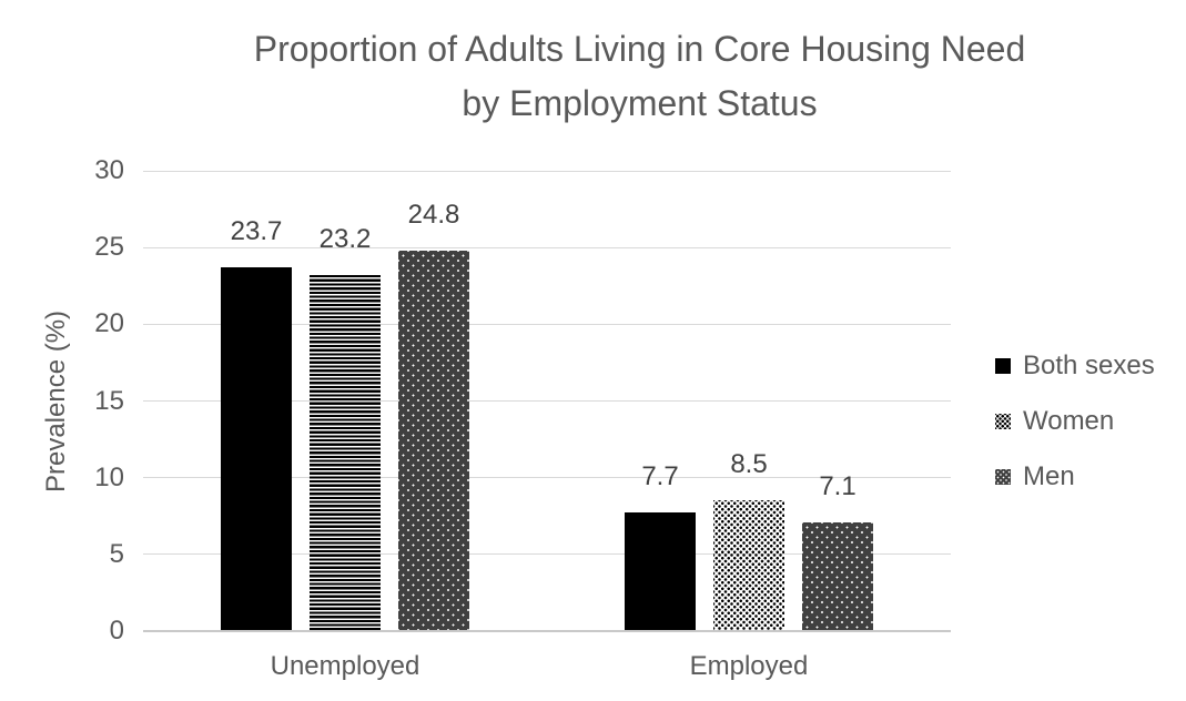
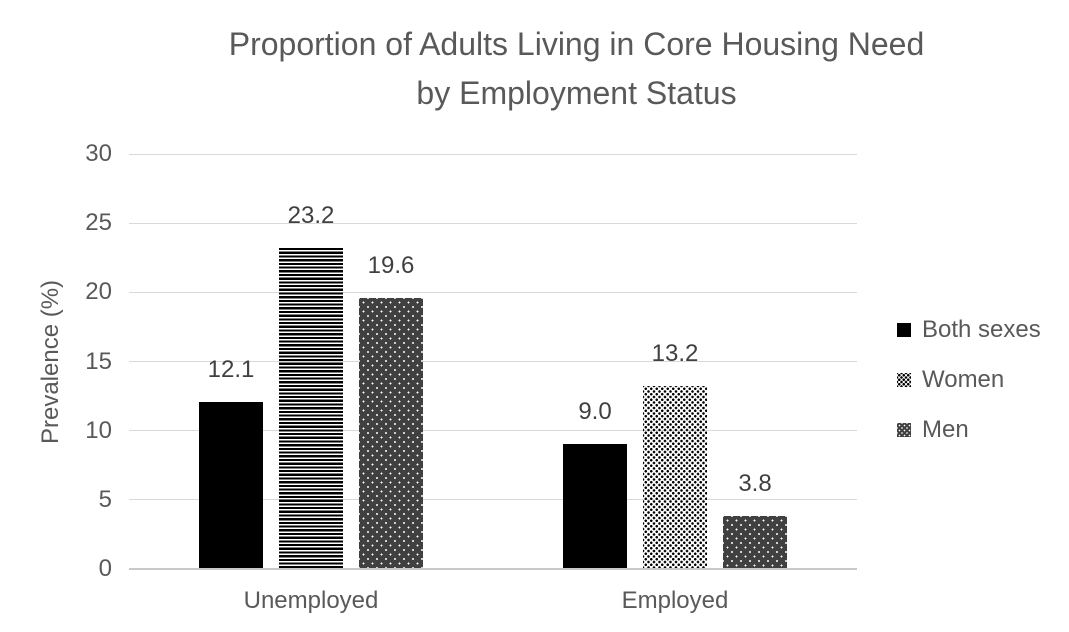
Both sexes/Unemployed: 23.7 -> 12.1
Men/Unemployed: 24.8 -> 19.6
Both sexes/Employed: 7.7 -> 9.0
Women/Employed: 8.5 -> 13.2
Men/Employed: 7.1 -> 3.8
